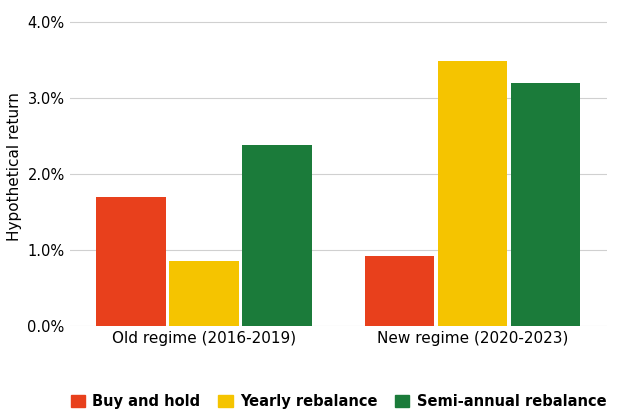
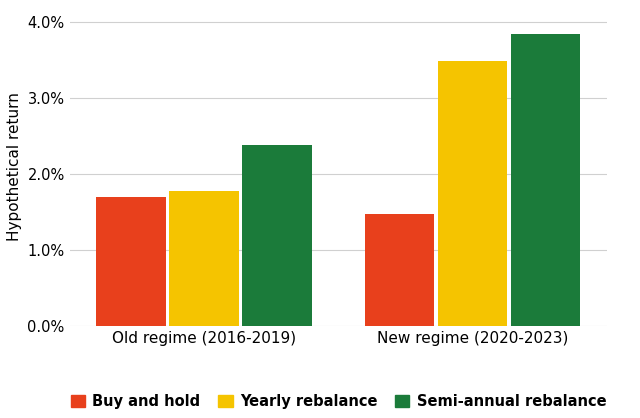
Yearly rebalance/Old regime (2016-2019): 0.86% -> 1.78%
Buy and hold/New regime (2020-2023): 0.92% -> 1.48%
Semi-annual rebalance/New regime (2020-2023): 3.20% -> 3.85%
